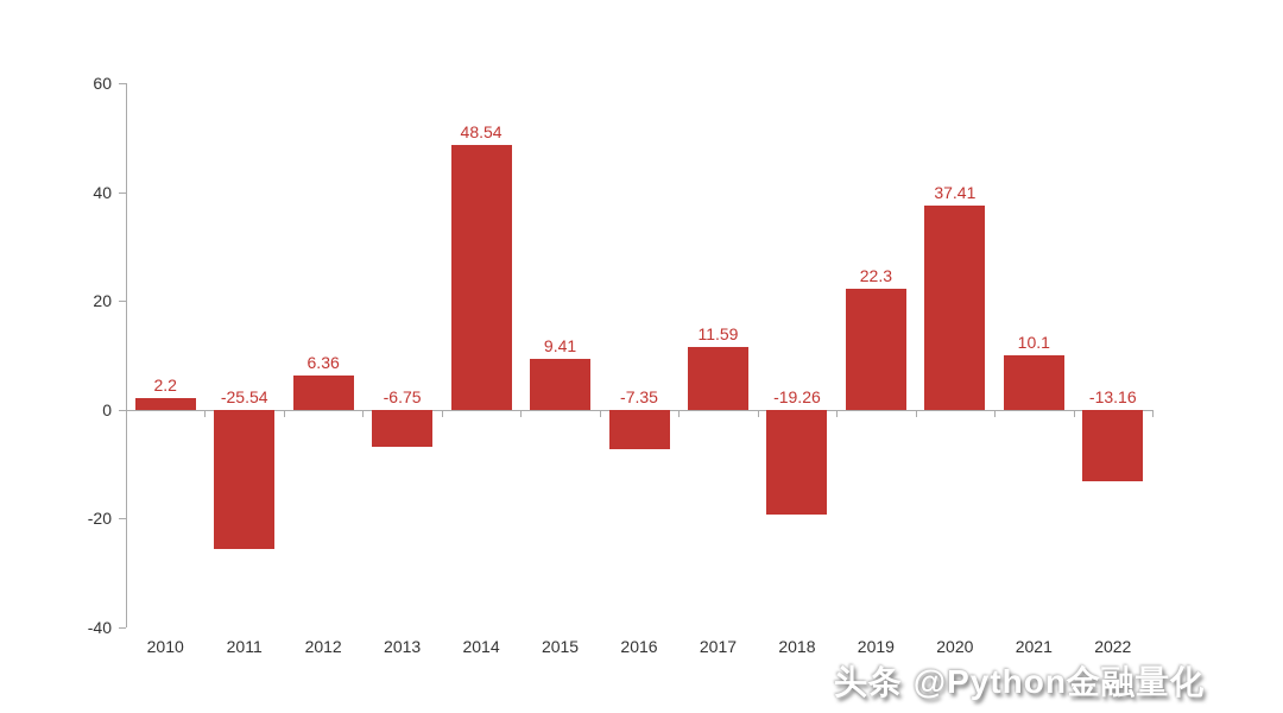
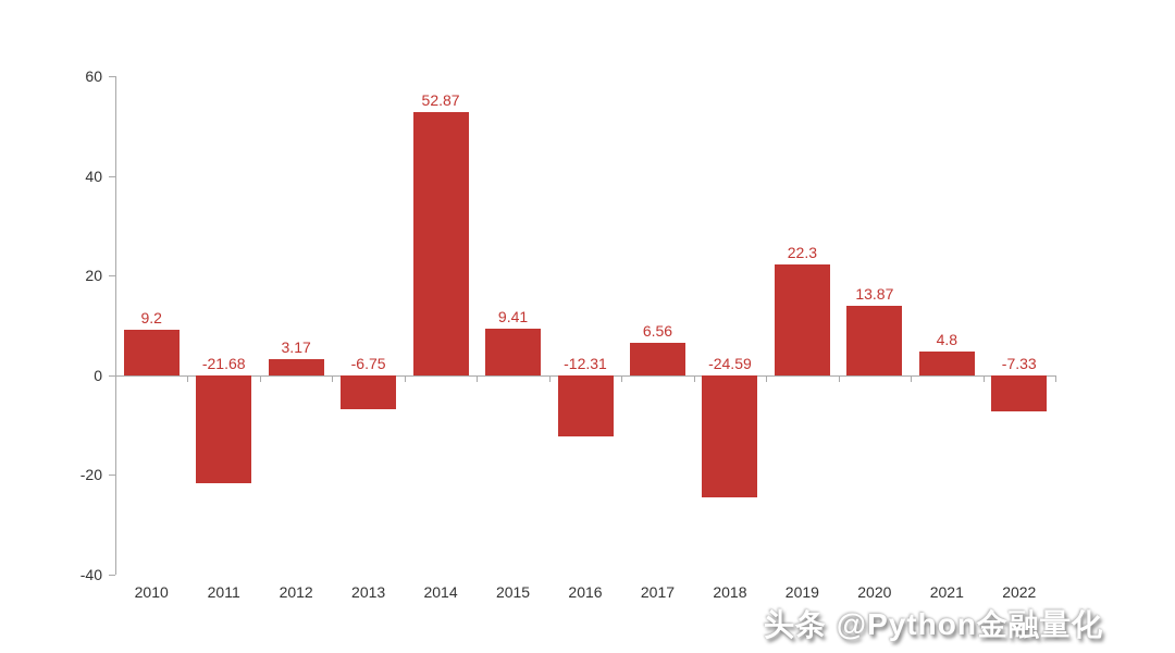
2010: 2.2 -> 9.2
2011: -25.54 -> -21.68
2012: 6.36 -> 3.17
2014: 48.54 -> 52.87
2016: -7.35 -> -12.31
2017: 11.59 -> 6.56
2018: -19.26 -> -24.59
2020: 37.41 -> 13.87
2021: 10.1 -> 4.8
2022: -13.16 -> -7.33
